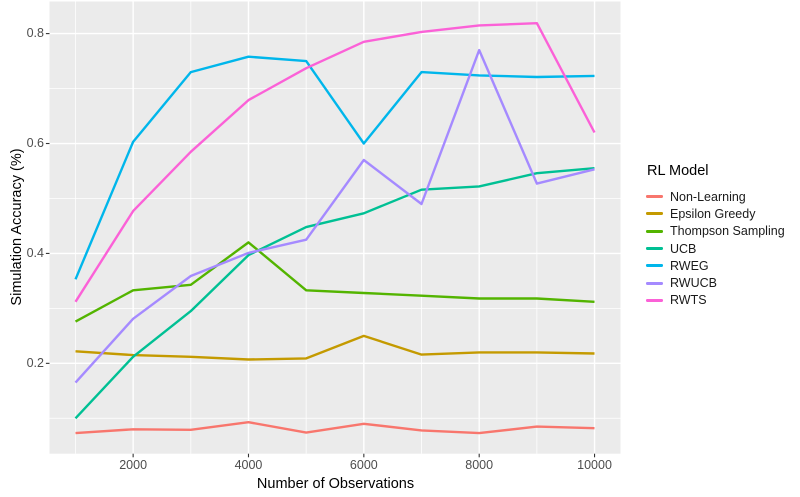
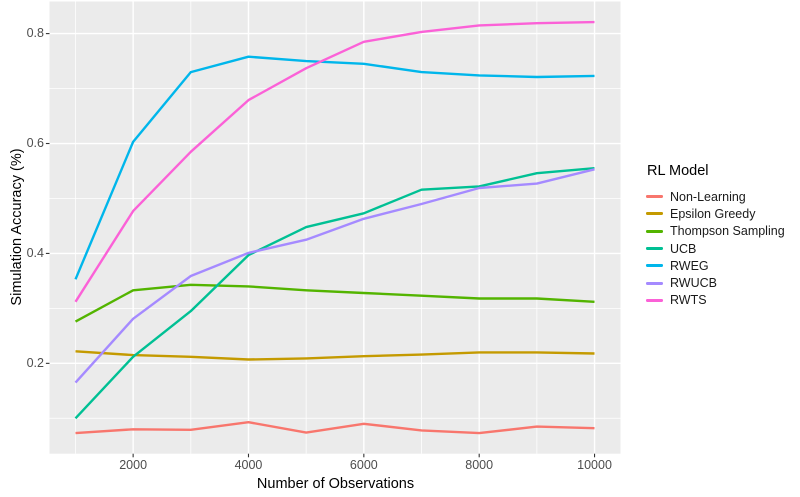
Thompson Sampling/4000: 0.42 -> 0.34
Epsilon Greedy/6000: 0.25 -> 0.21
RWEG/6000: 0.60 -> 0.74
RWUCB/6000: 0.57 -> 0.46
RWUCB/8000: 0.77 -> 0.52
RWTS/10000: 0.62 -> 0.82
